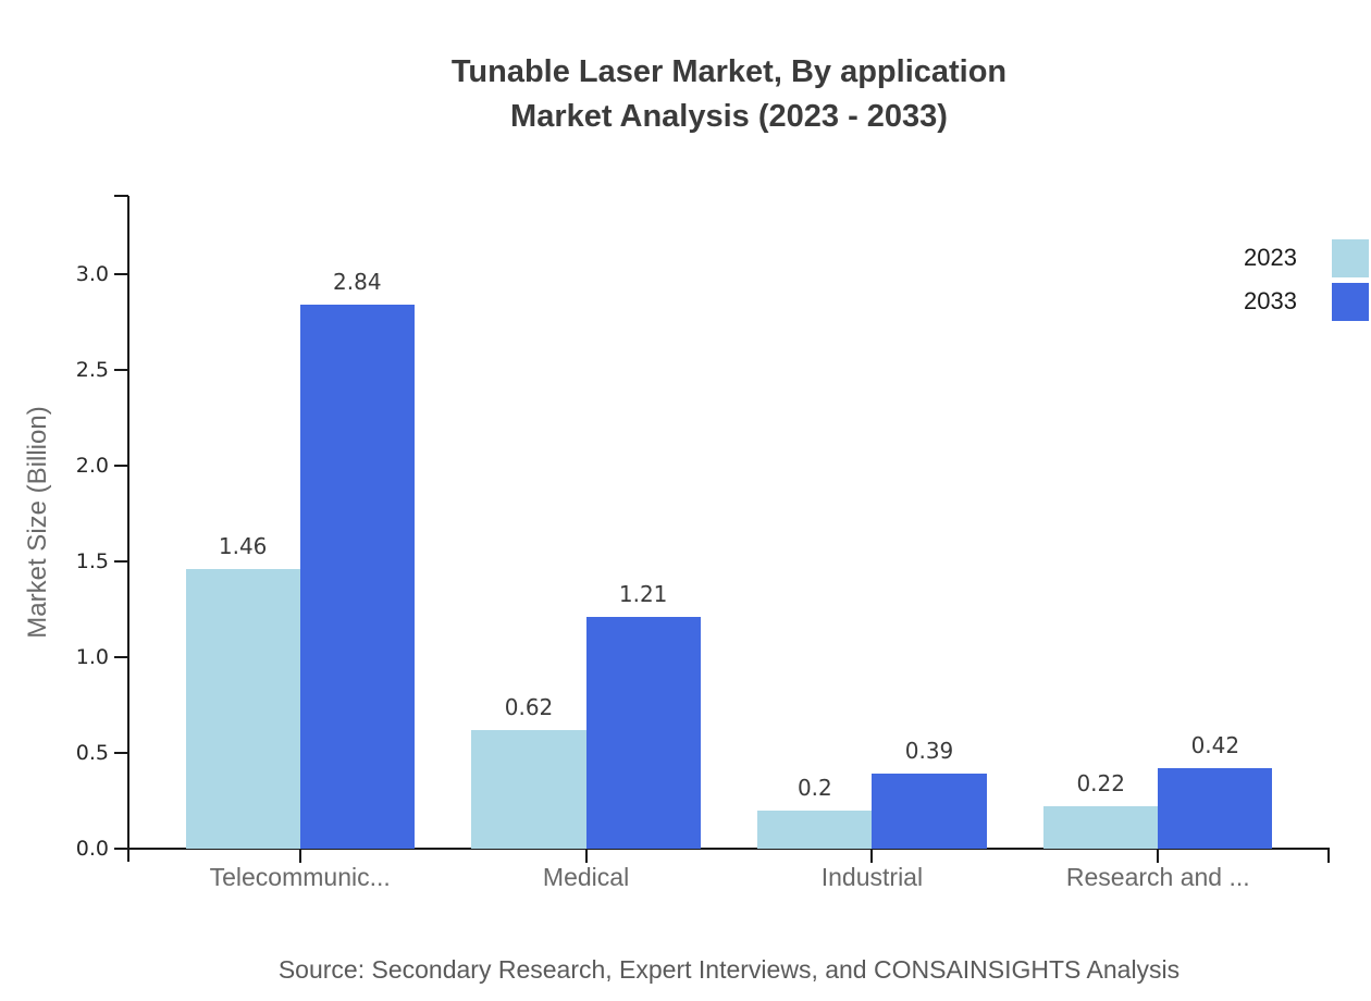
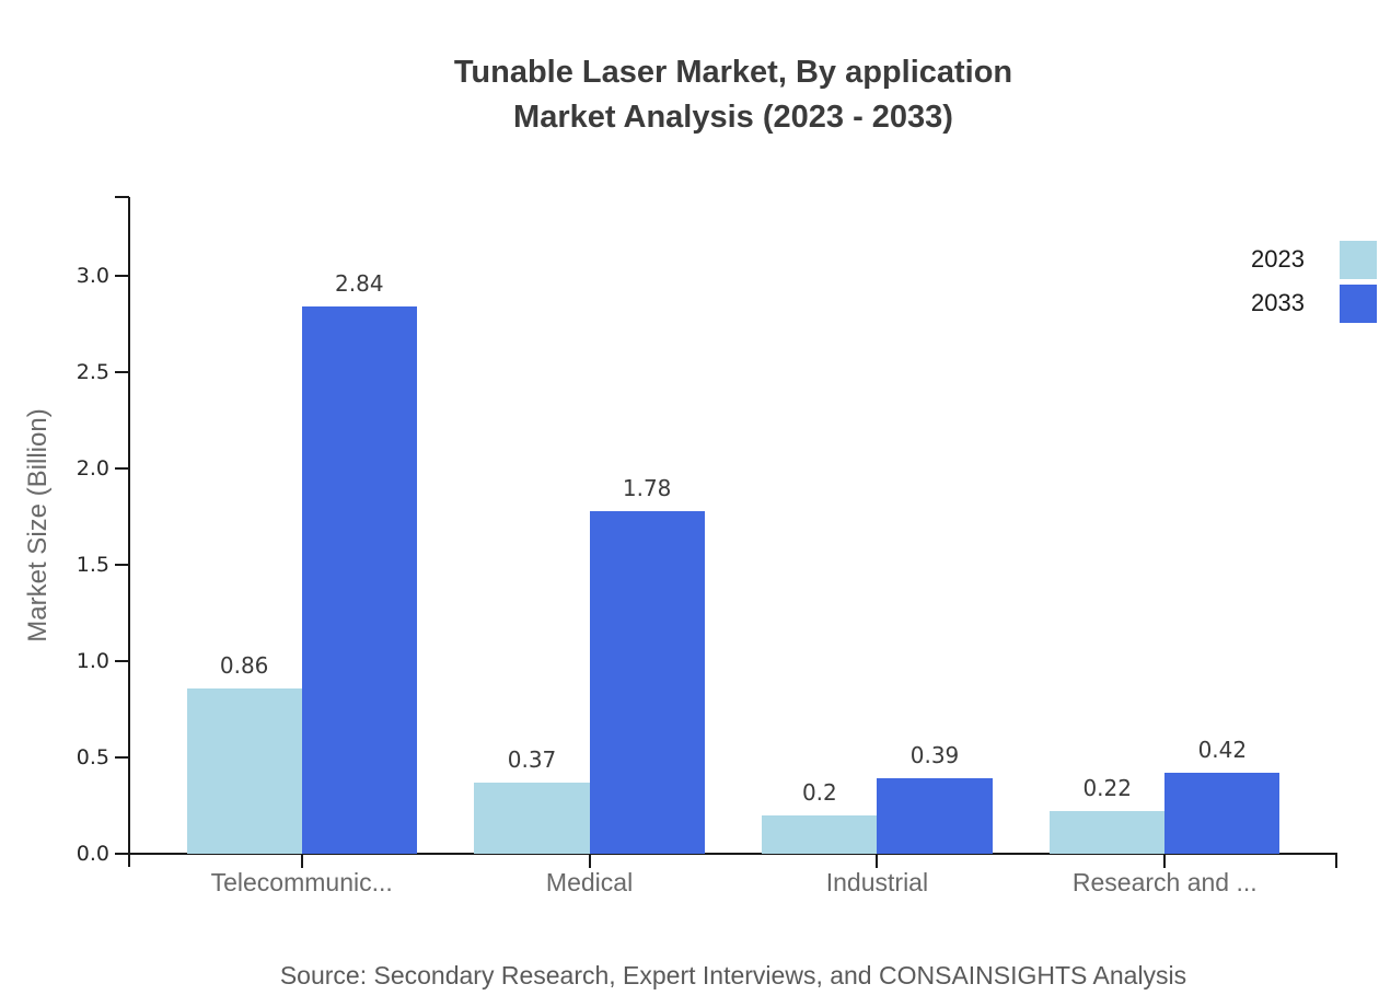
2023/Telecommunic...: 1.46 -> 0.86
2023/Medical: 0.62 -> 0.37
2033/Medical: 1.21 -> 1.78
